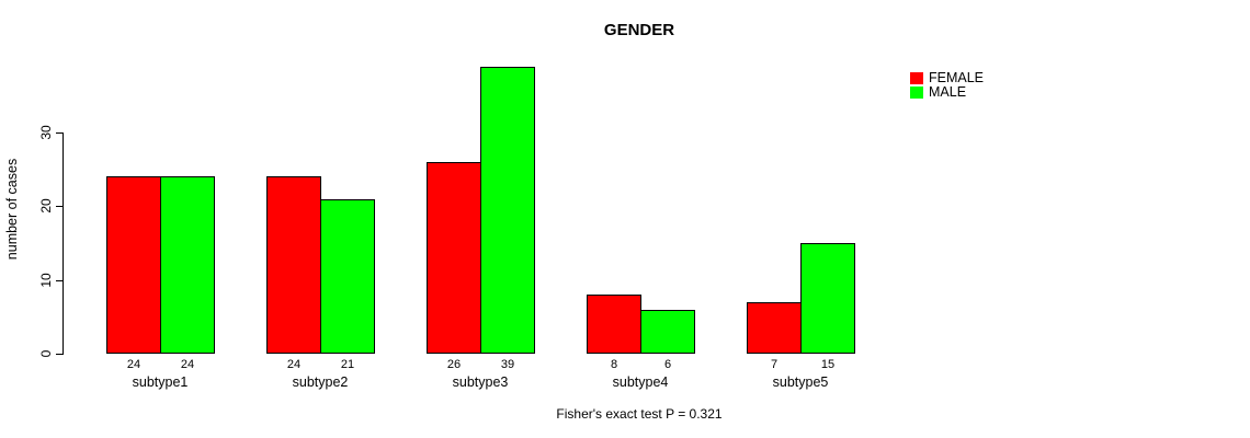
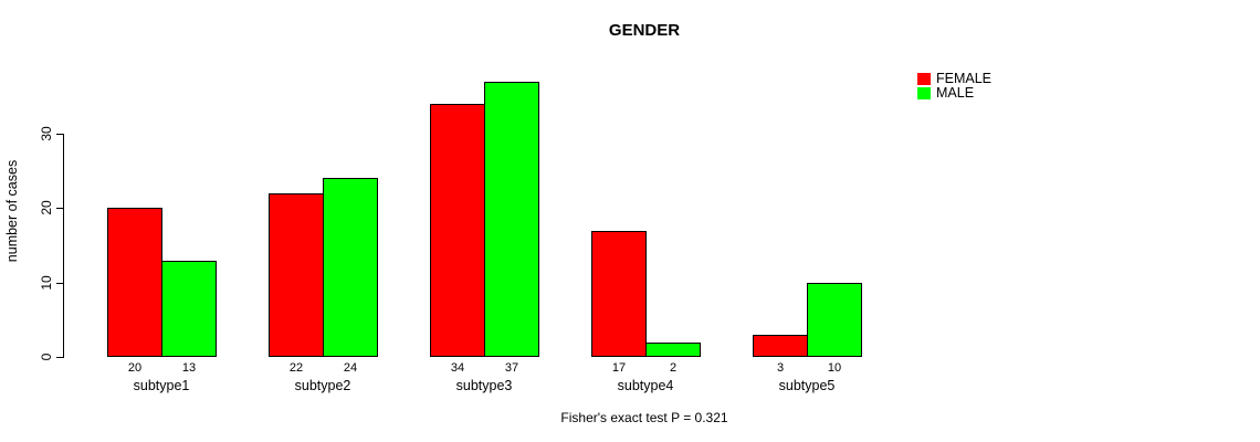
FEMALE/subtype1: 24 -> 20
MALE/subtype1: 24 -> 13
FEMALE/subtype2: 24 -> 22
MALE/subtype2: 21 -> 24
FEMALE/subtype3: 26 -> 34
MALE/subtype3: 39 -> 37
FEMALE/subtype4: 8 -> 17
MALE/subtype4: 6 -> 2
FEMALE/subtype5: 7 -> 3
MALE/subtype5: 15 -> 10
